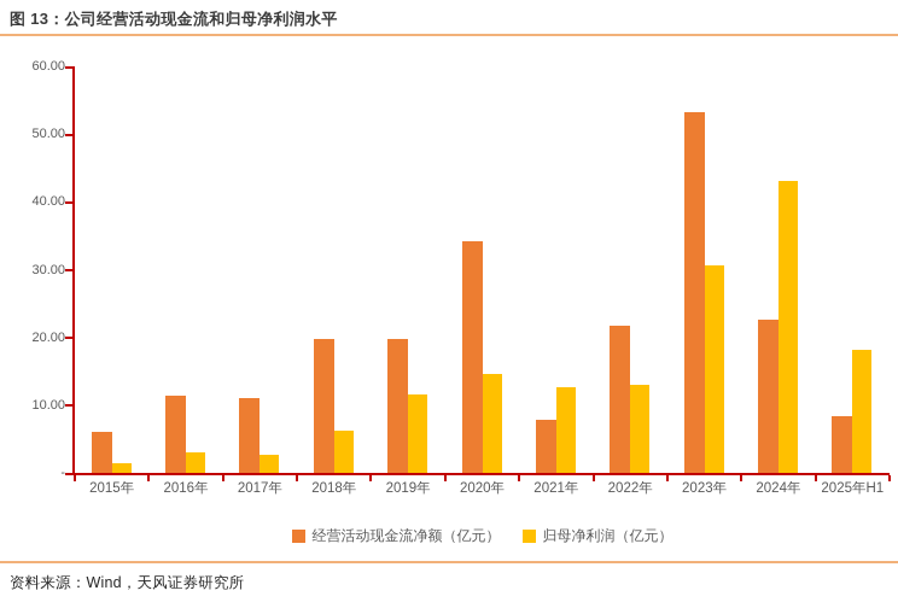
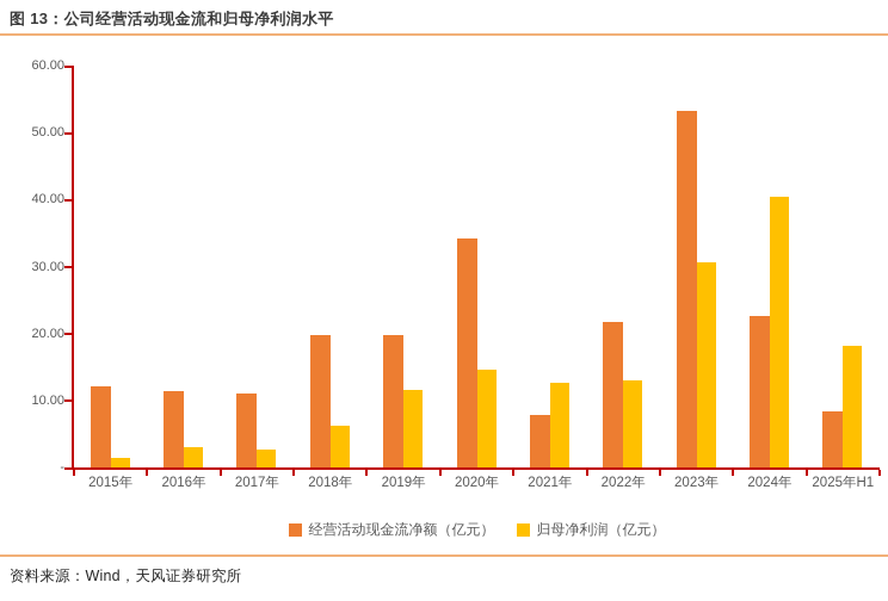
经营活动现金流净额（亿元）/2015年: 6 -> 12
归母净利润（亿元）/2024年: 43 -> 40
